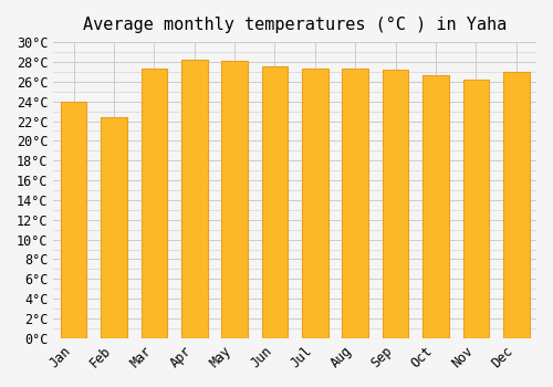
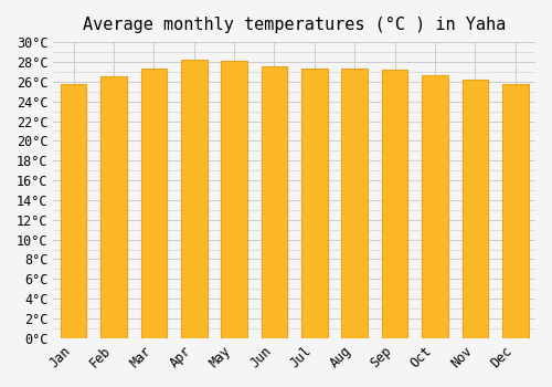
Jan: 24.0°C -> 25.8°C
Feb: 22.4°C -> 26.5°C
Dec: 27.0°C -> 25.8°C
